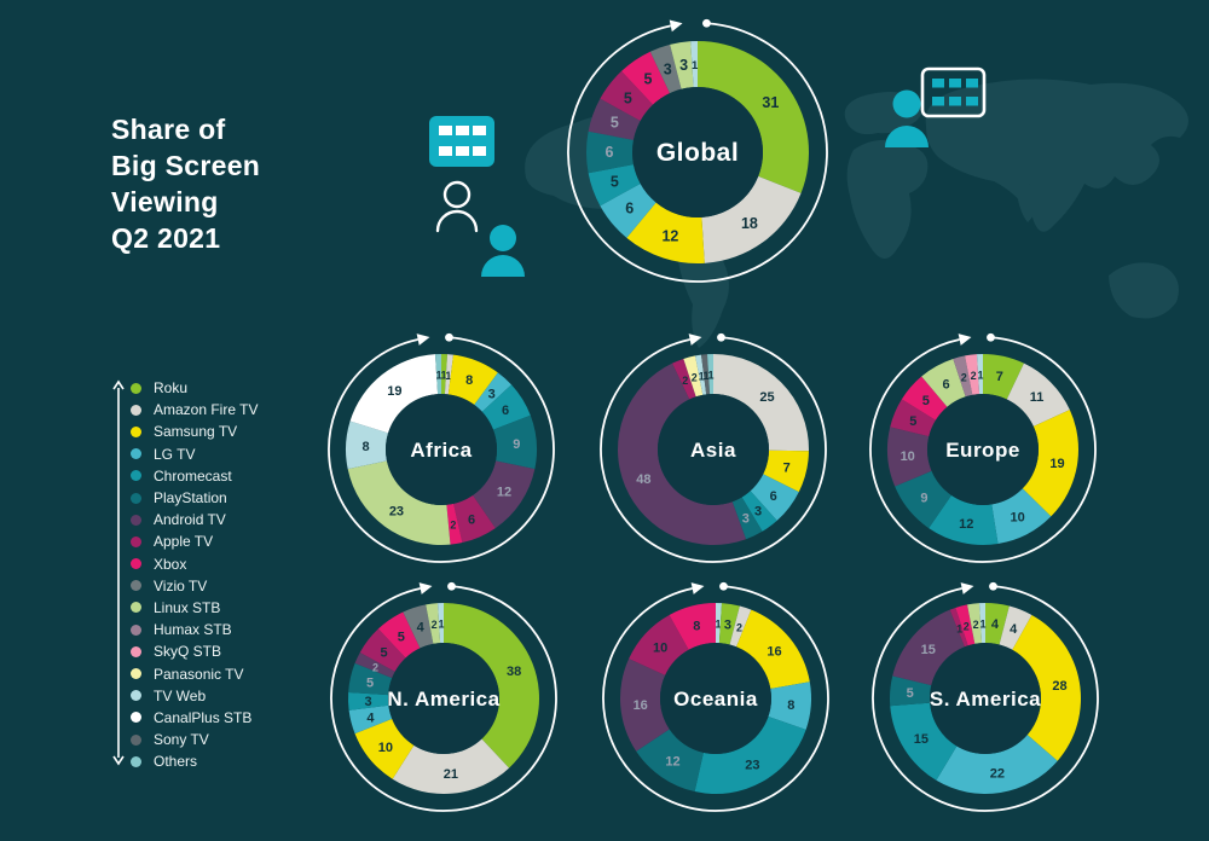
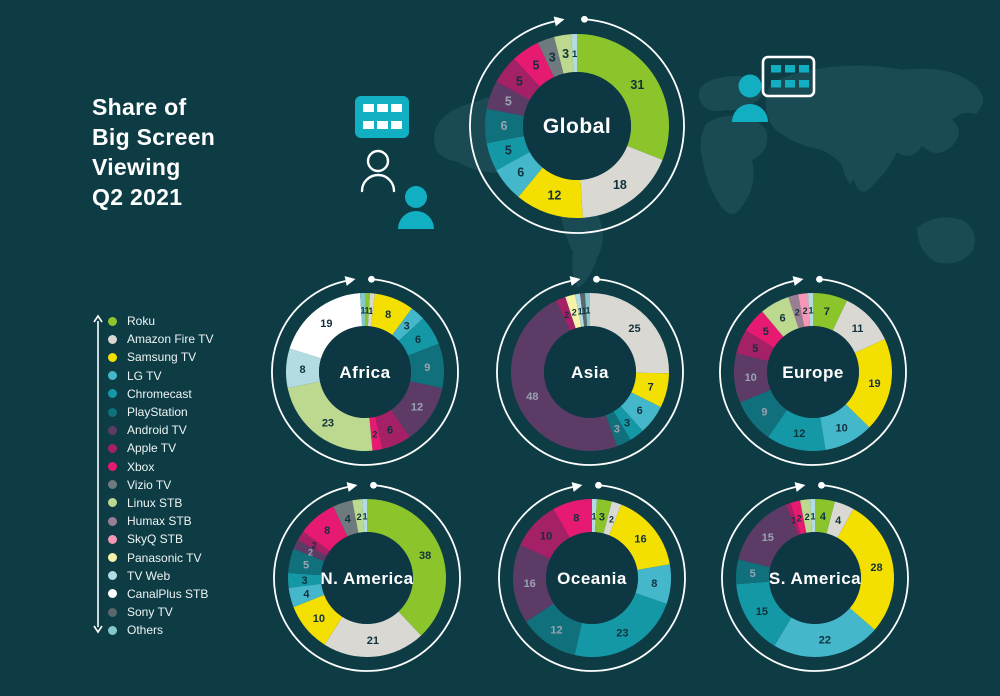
N. America/Apple TV: 5 -> 2
N. America/Xbox: 5 -> 8
